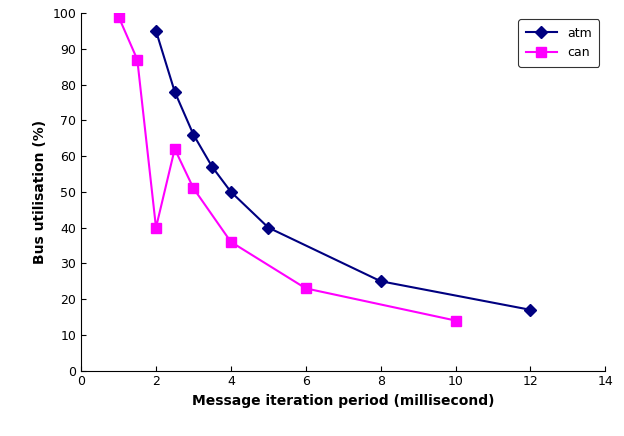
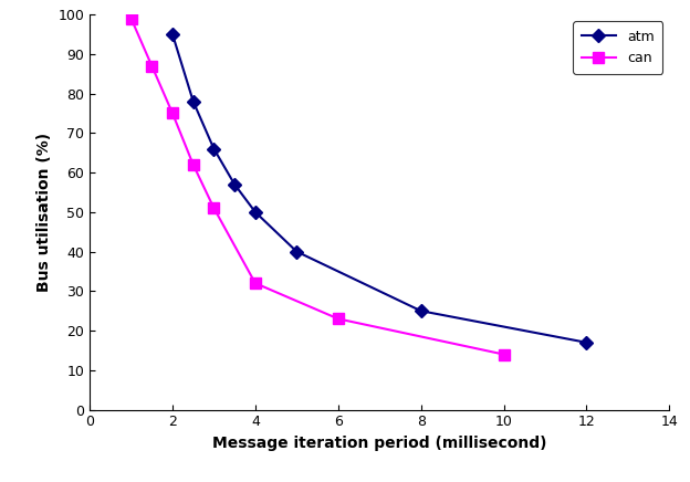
can/2: 40 -> 75
can/4: 36 -> 32
